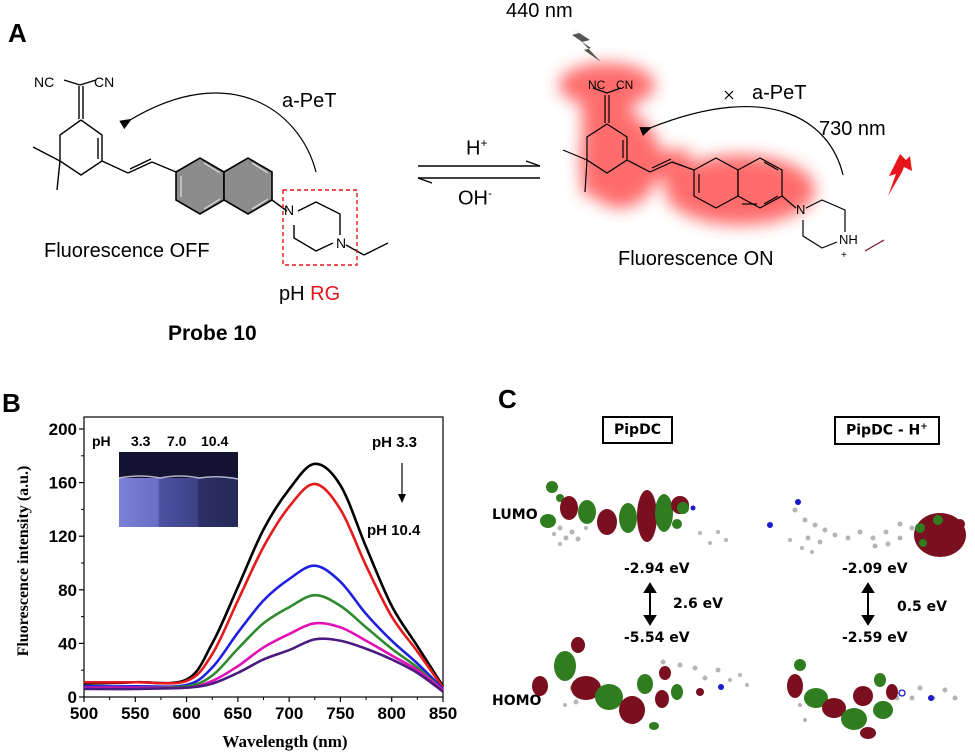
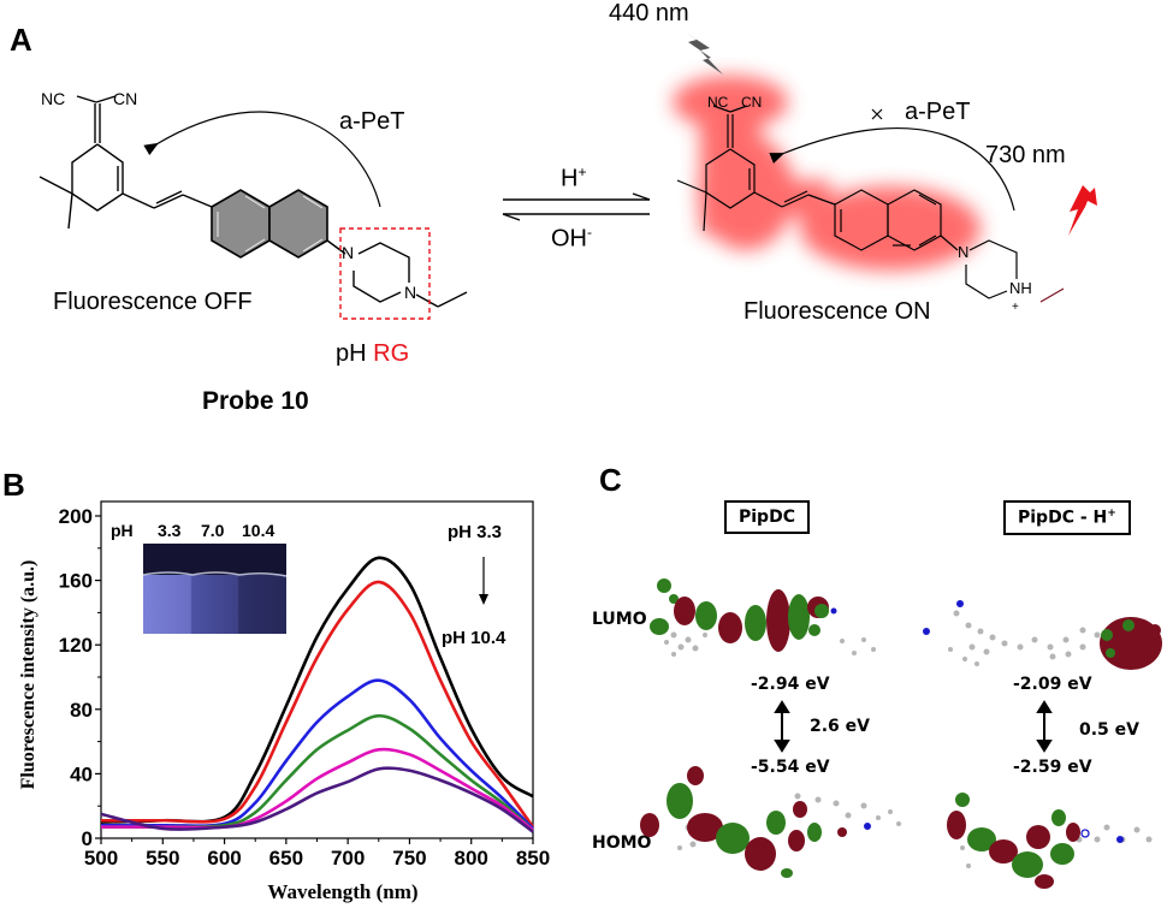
pH 10.4/500: 6 -> 15
pH 3.3/850: 8 -> 26
